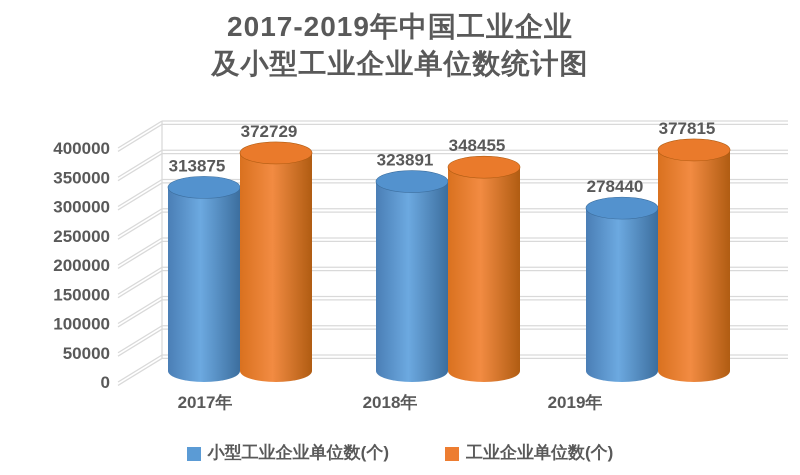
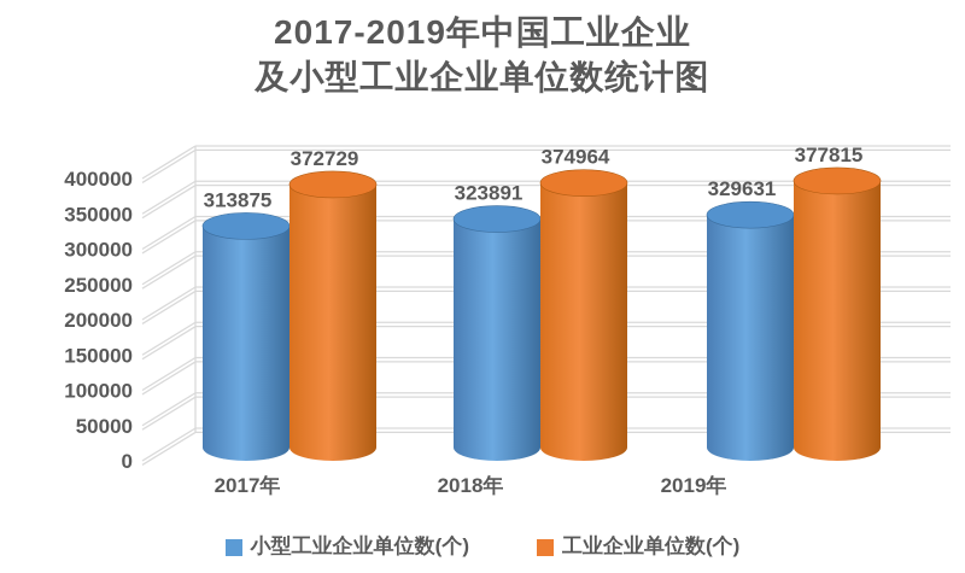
工业企业单位数(个)/2018年: 348455 -> 374964
小型工业企业单位数(个)/2019年: 278440 -> 329631
